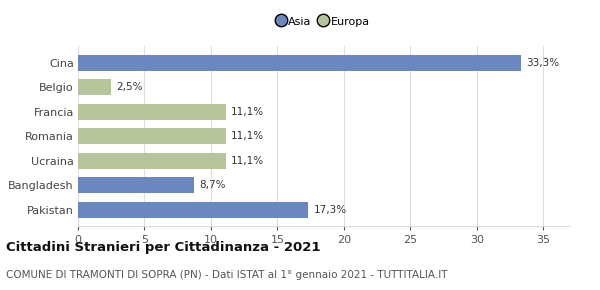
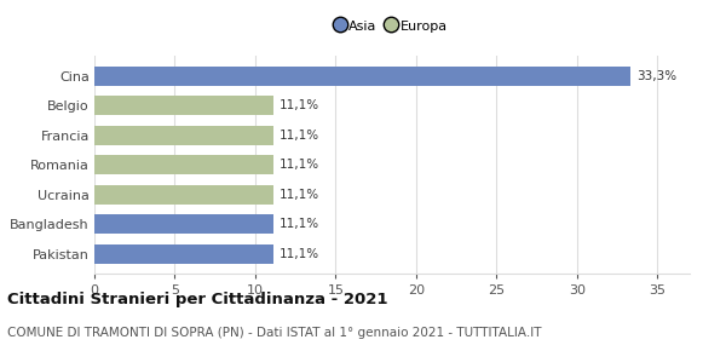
Belgio: 2,5% -> 11,1%
Bangladesh: 8,7% -> 11,1%
Pakistan: 17,3% -> 11,1%
